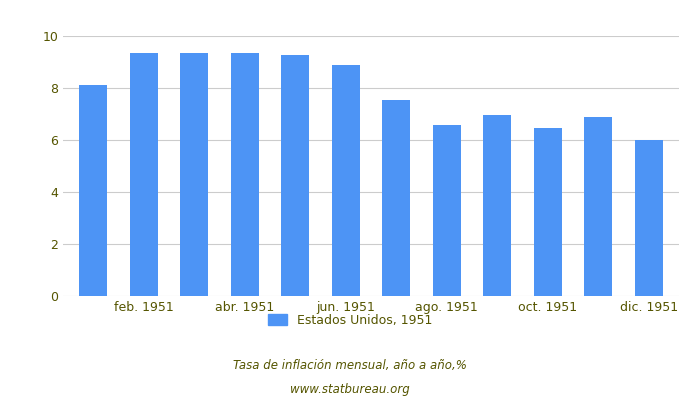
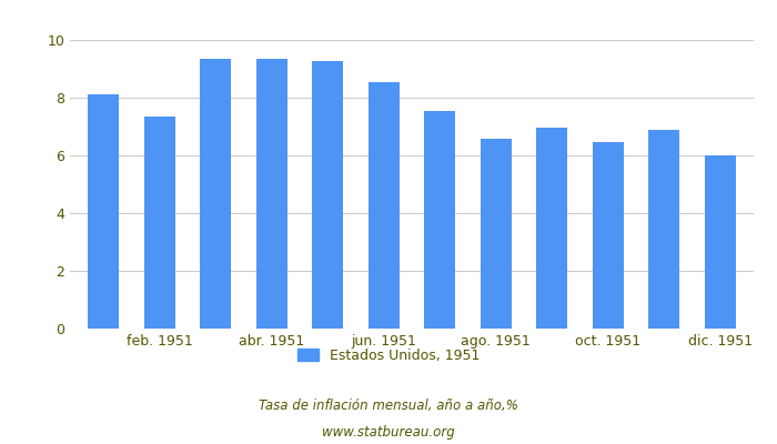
feb. 1951: 9.36 -> 7.35
jun. 1951: 8.88 -> 8.55
